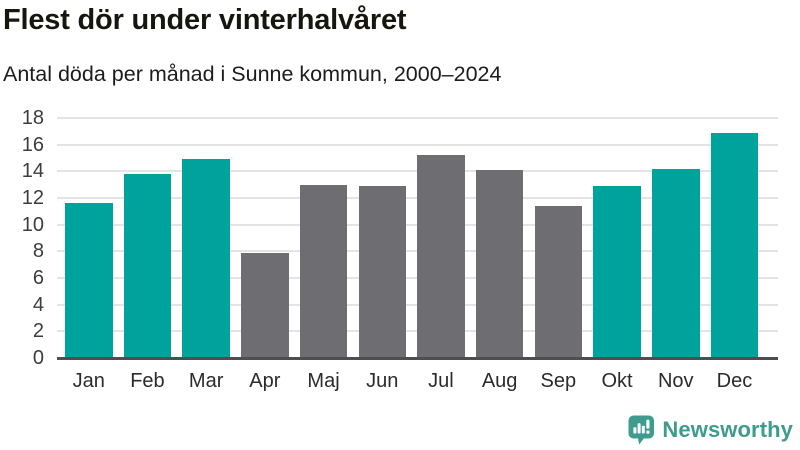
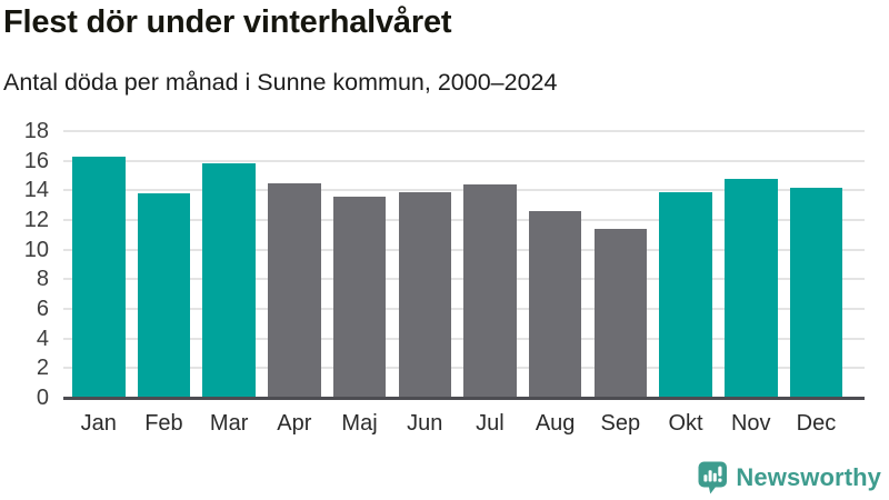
Jan: 11.6 -> 16.3
Mar: 14.9 -> 15.8
Apr: 7.9 -> 14.5
Maj: 13.0 -> 13.6
Jun: 12.9 -> 13.9
Jul: 15.2 -> 14.4
Aug: 14.1 -> 12.6
Okt: 12.9 -> 13.9
Nov: 14.2 -> 14.8
Dec: 16.9 -> 14.2
